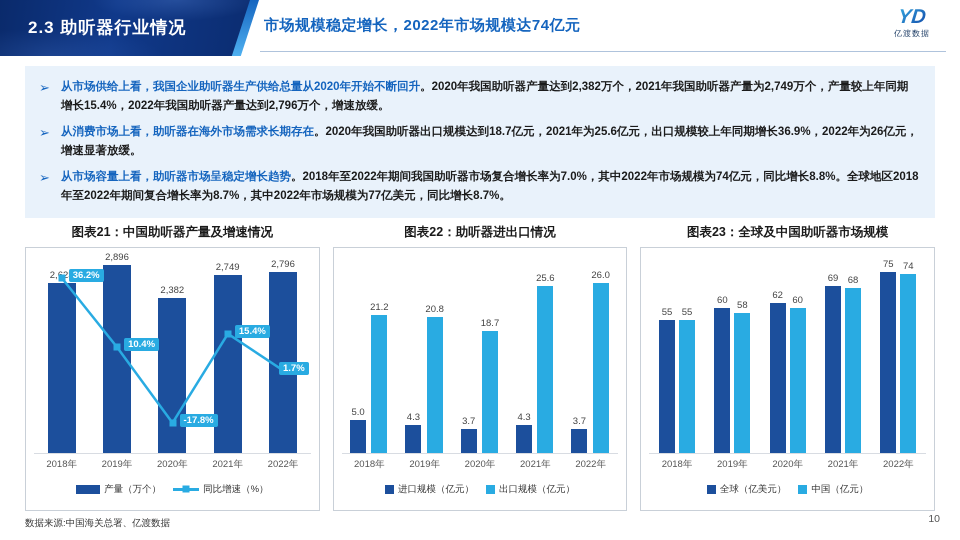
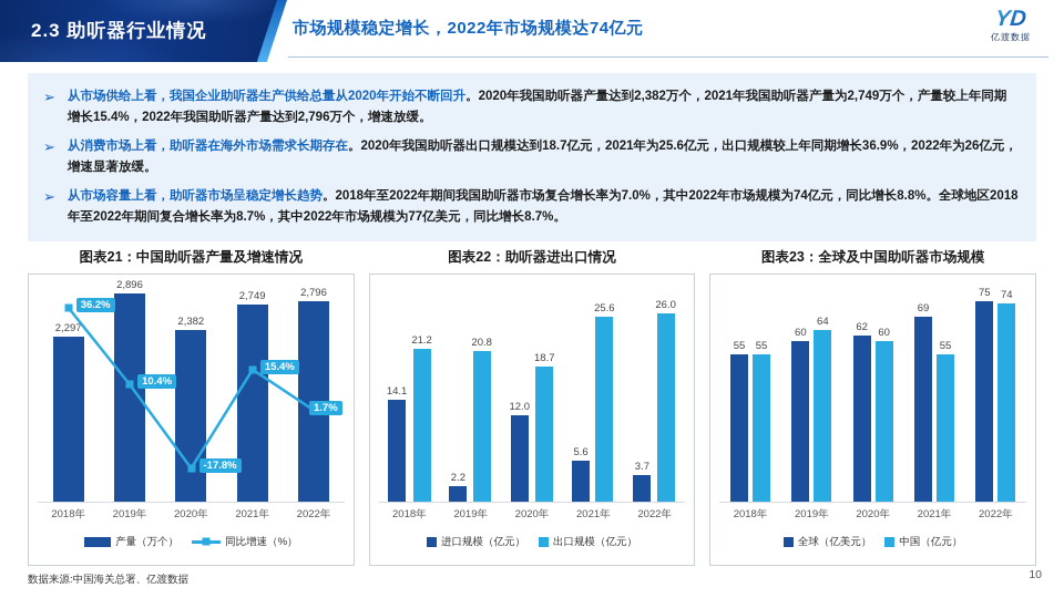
图表21：中国助听器产量及增速情况/2018年: 2,623 -> 2,297
图表22：助听器进出口情况/进口规模（亿元）/2018年: 5.0 -> 14.1
图表22：助听器进出口情况/进口规模（亿元）/2019年: 4.3 -> 2.2
图表22：助听器进出口情况/进口规模（亿元）/2020年: 3.7 -> 12.0
图表22：助听器进出口情况/进口规模（亿元）/2021年: 4.3 -> 5.6
图表23：全球及中国助听器市场规模/中国（亿元）/2019年: 58 -> 64
图表23：全球及中国助听器市场规模/中国（亿元）/2021年: 68 -> 55
